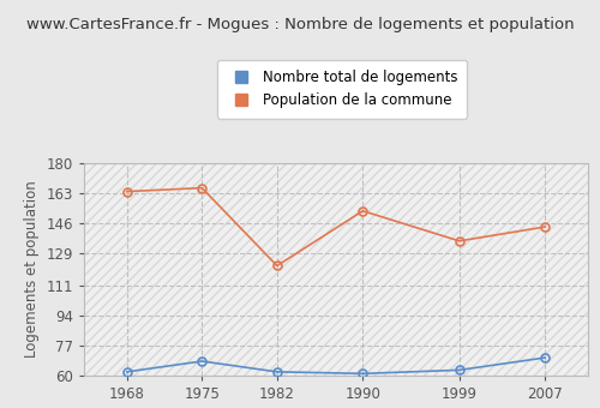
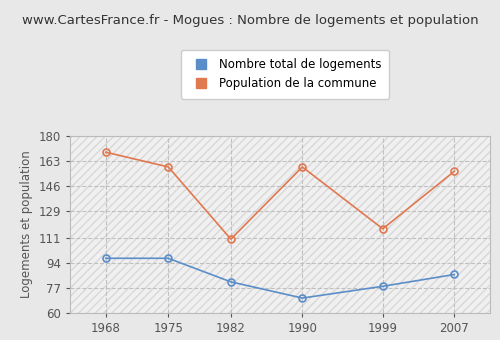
Nombre total de logements/1968: 62 -> 97
Population de la commune/1968: 164 -> 169
Nombre total de logements/1975: 68 -> 97
Population de la commune/1975: 166 -> 159
Nombre total de logements/1982: 62 -> 81
Population de la commune/1982: 122 -> 110
Nombre total de logements/1990: 61 -> 70
Population de la commune/1990: 153 -> 159
Nombre total de logements/1999: 63 -> 78
Population de la commune/1999: 136 -> 117
Nombre total de logements/2007: 70 -> 86
Population de la commune/2007: 144 -> 156
